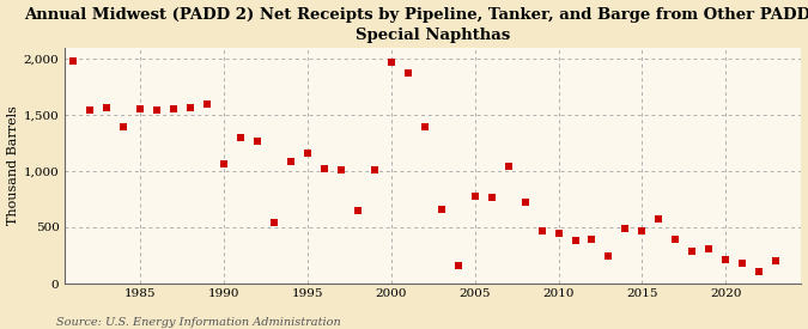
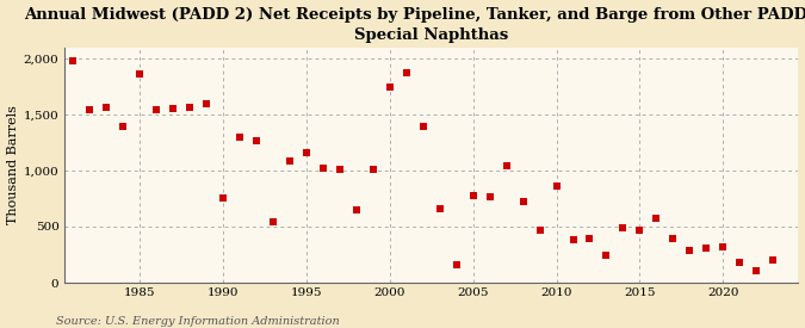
1985: 1,560 -> 1,860
1990: 1,060 -> 760
2000: 1,970 -> 1,740
2010: 450 -> 860
2020: 220 -> 320
